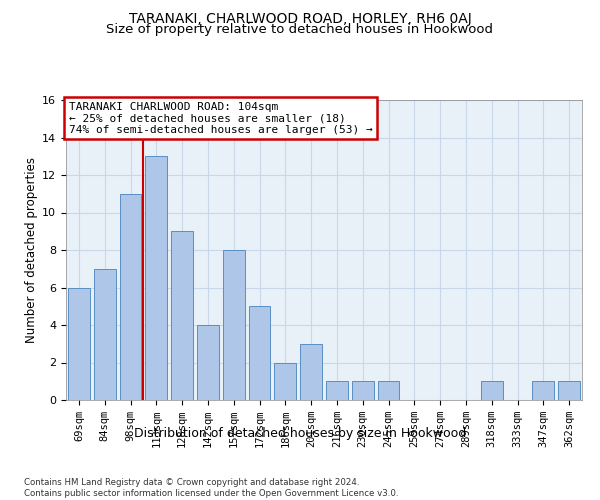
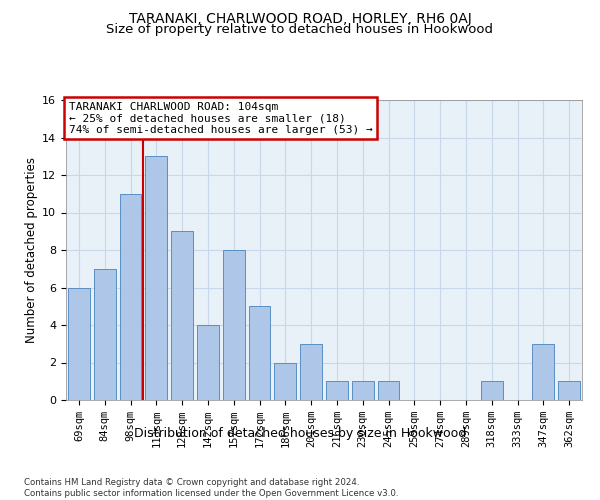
347sqm: 1 -> 3
